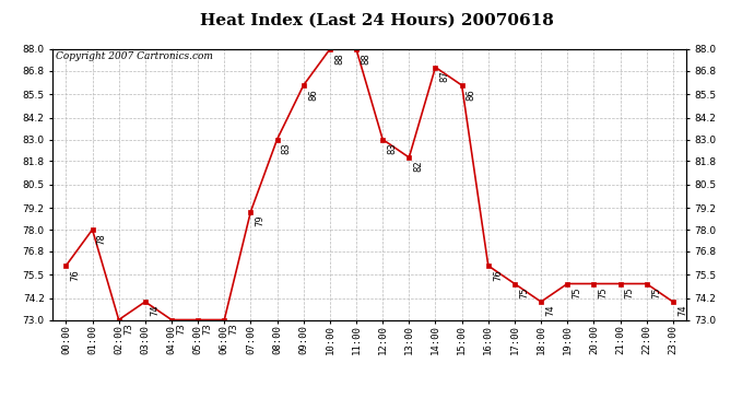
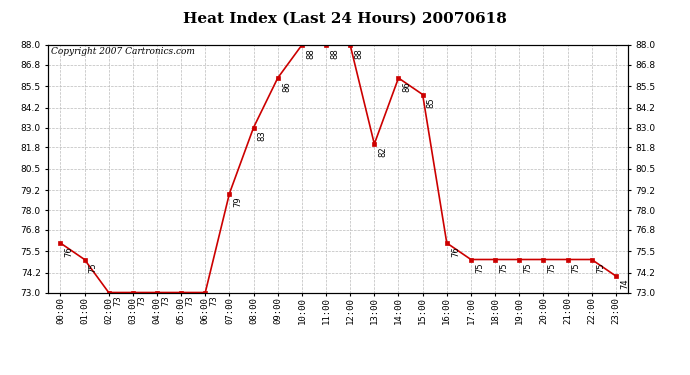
01:00: 78 -> 75
03:00: 74 -> 73
12:00: 83 -> 88
14:00: 87 -> 86
15:00: 86 -> 85
18:00: 74 -> 75
